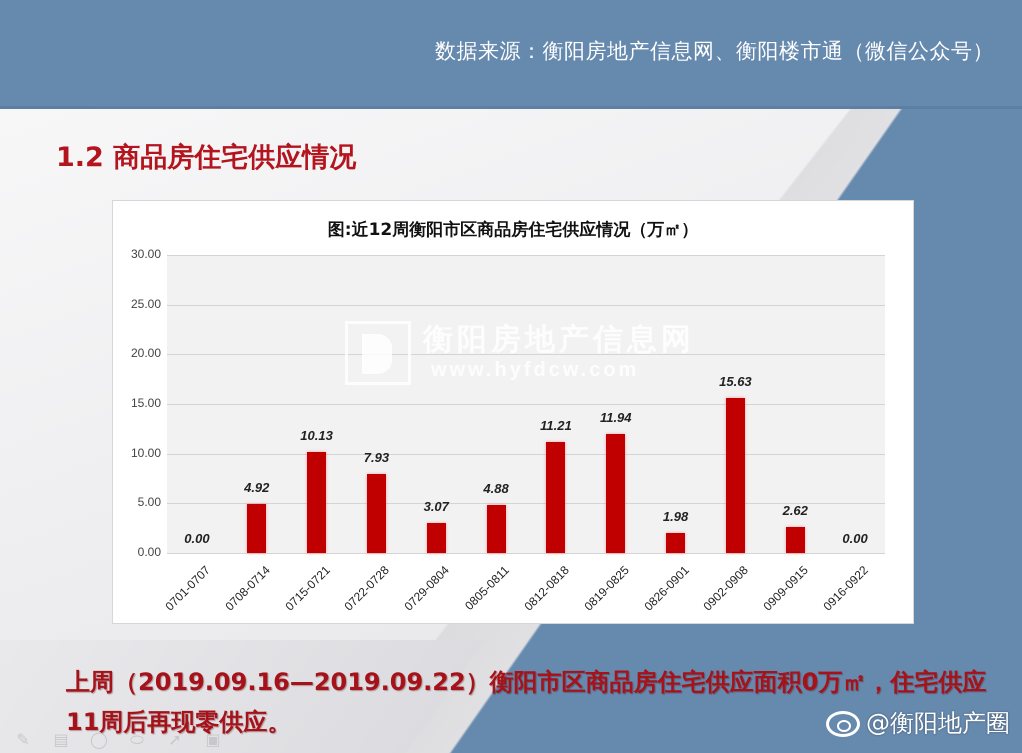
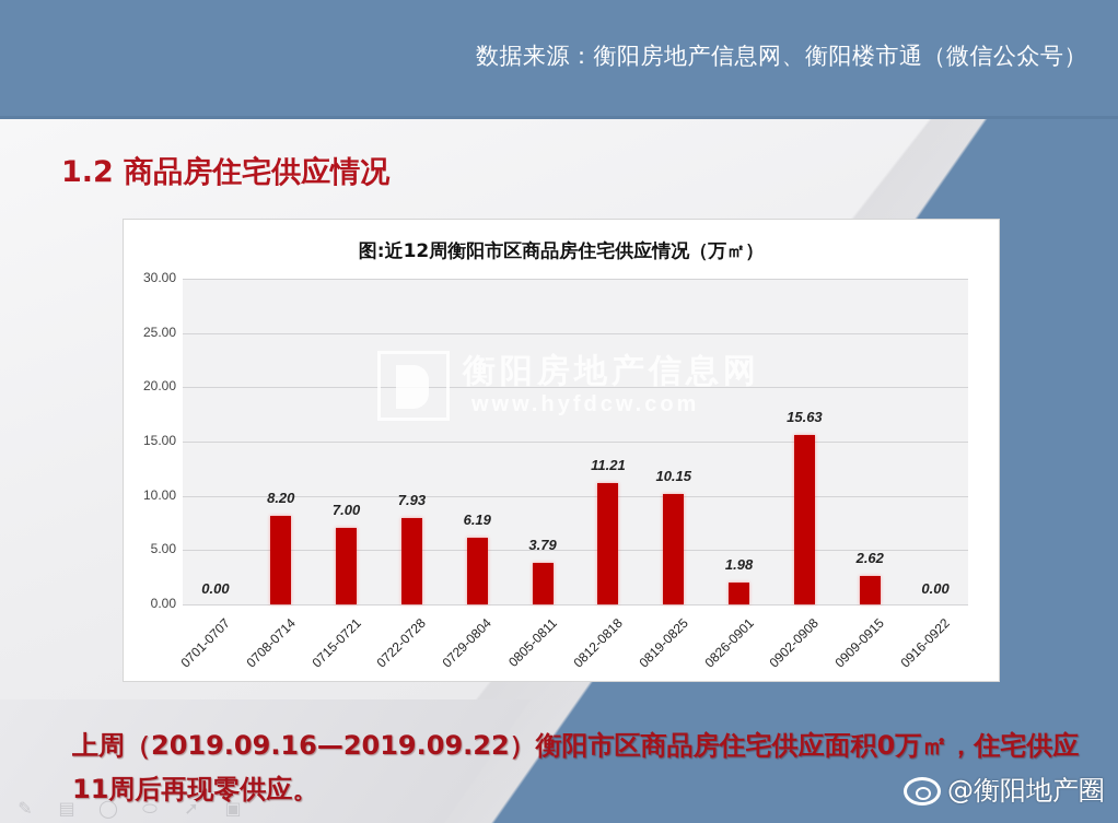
0708-0714: 4.92 -> 8.20
0715-0721: 10.13 -> 7.00
0729-0804: 3.07 -> 6.19
0805-0811: 4.88 -> 3.79
0819-0825: 11.94 -> 10.15
